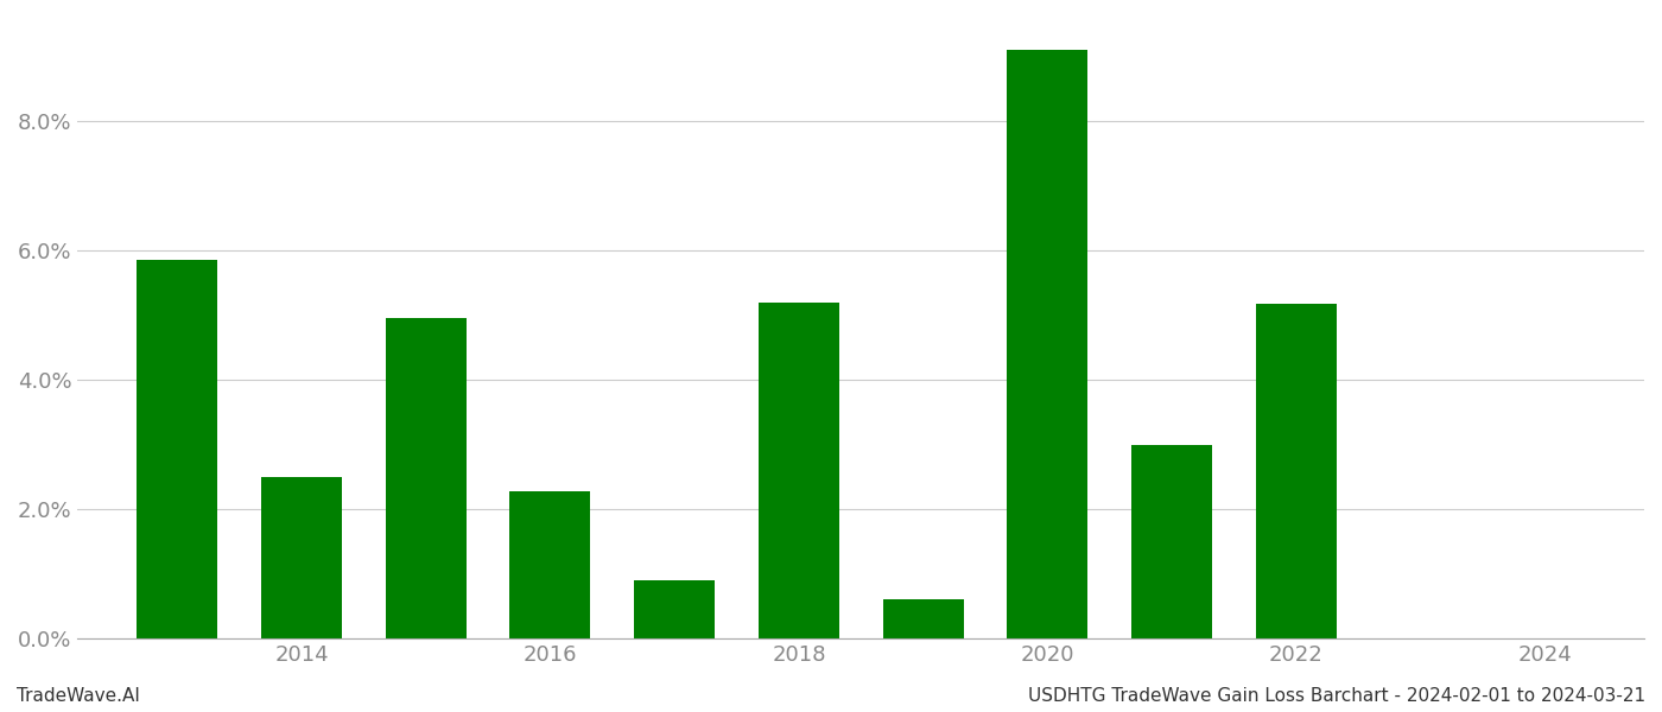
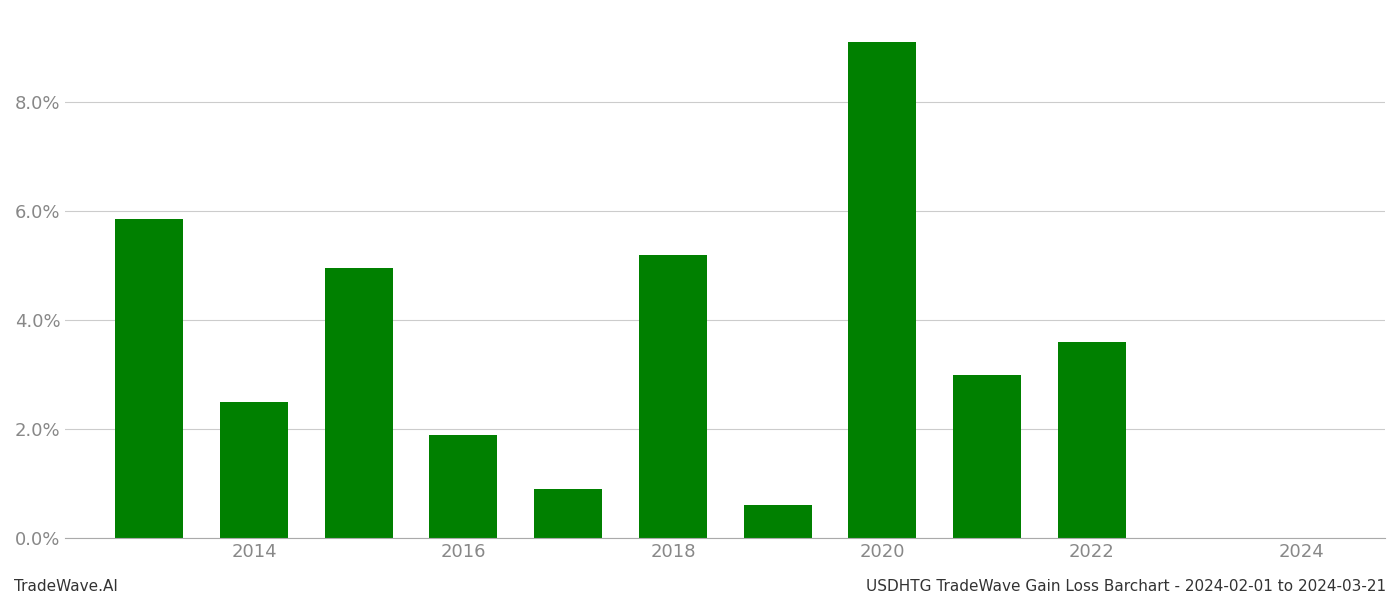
2016: 2.28% -> 1.90%
2022: 5.18% -> 3.60%
